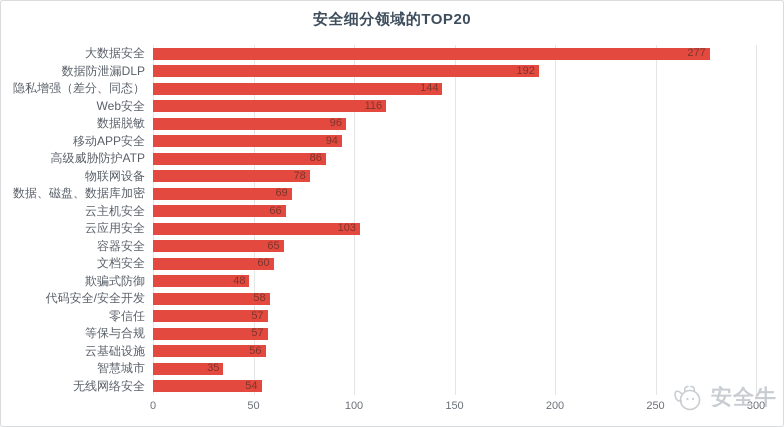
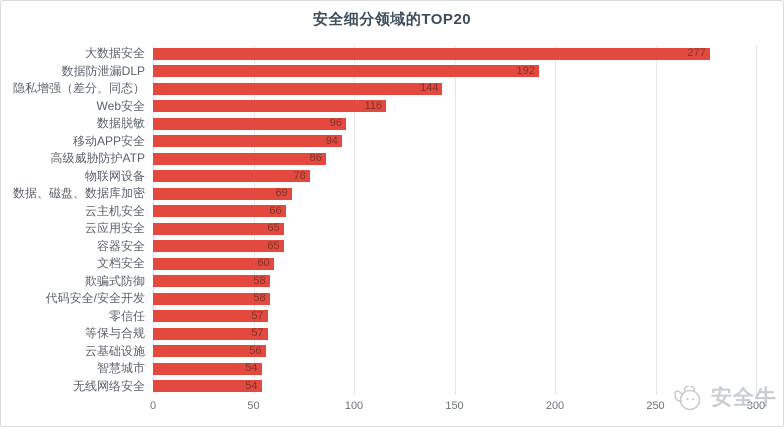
云应用安全: 103 -> 65
欺骗式防御: 48 -> 58
智慧城市: 35 -> 54
